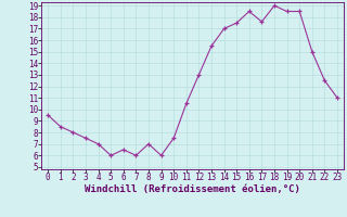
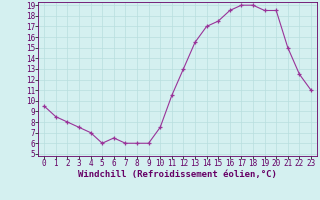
8: 7.0 -> 6.0
17: 17.6 -> 19.0
